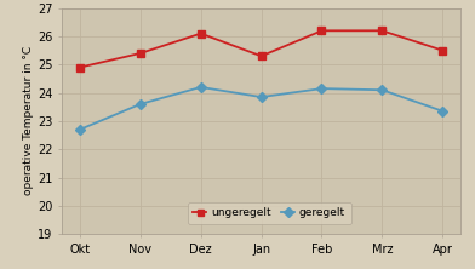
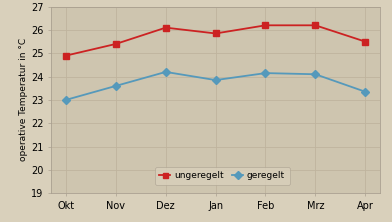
geregelt/Okt: 22.70 -> 23.00
ungeregelt/Jan: 25.30 -> 25.85
